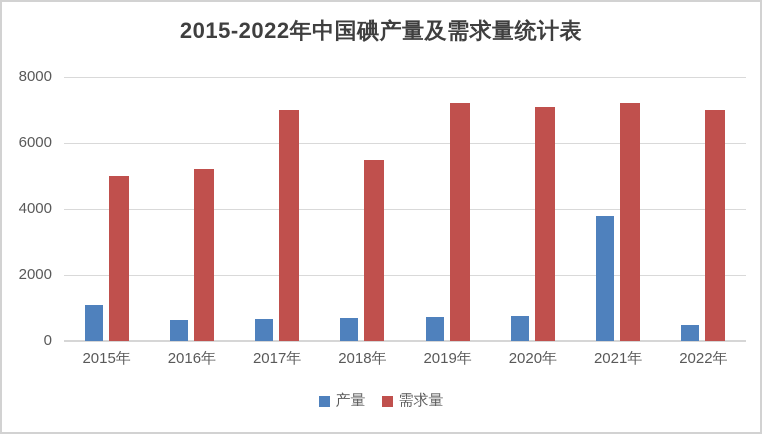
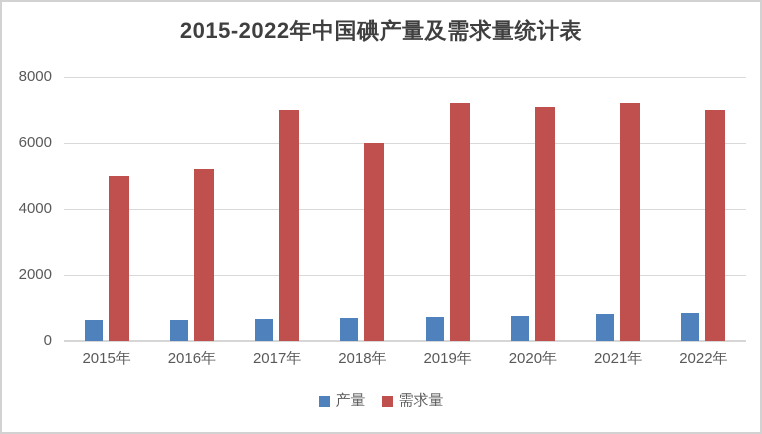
产量/2015年: 1100 -> 600
需求量/2018年: 5500 -> 6000
产量/2021年: 3800 -> 800
产量/2022年: 500 -> 900
